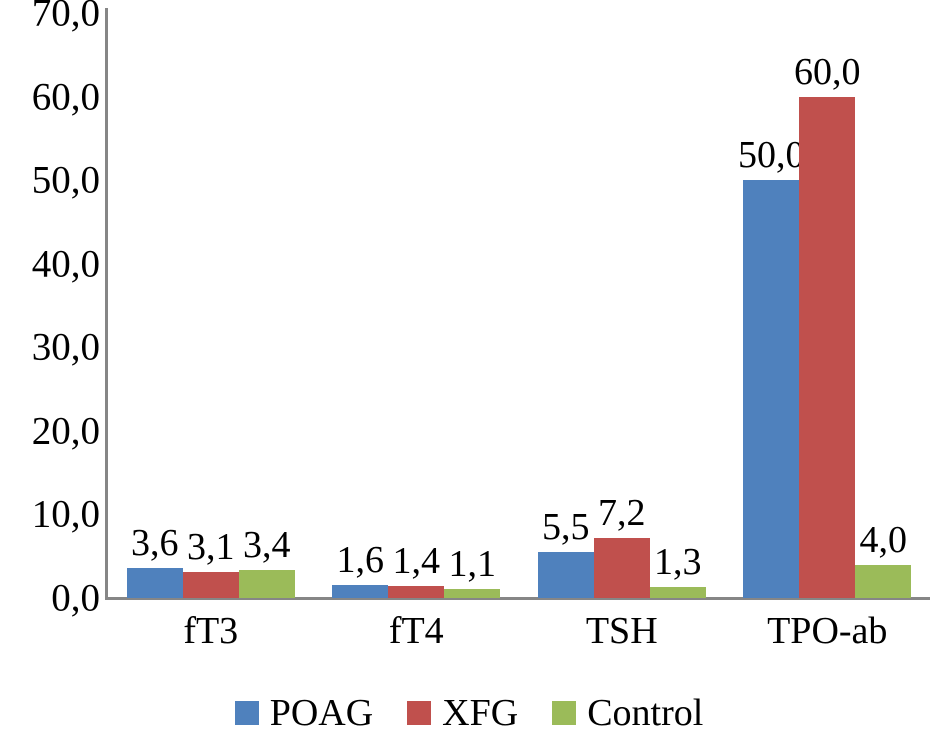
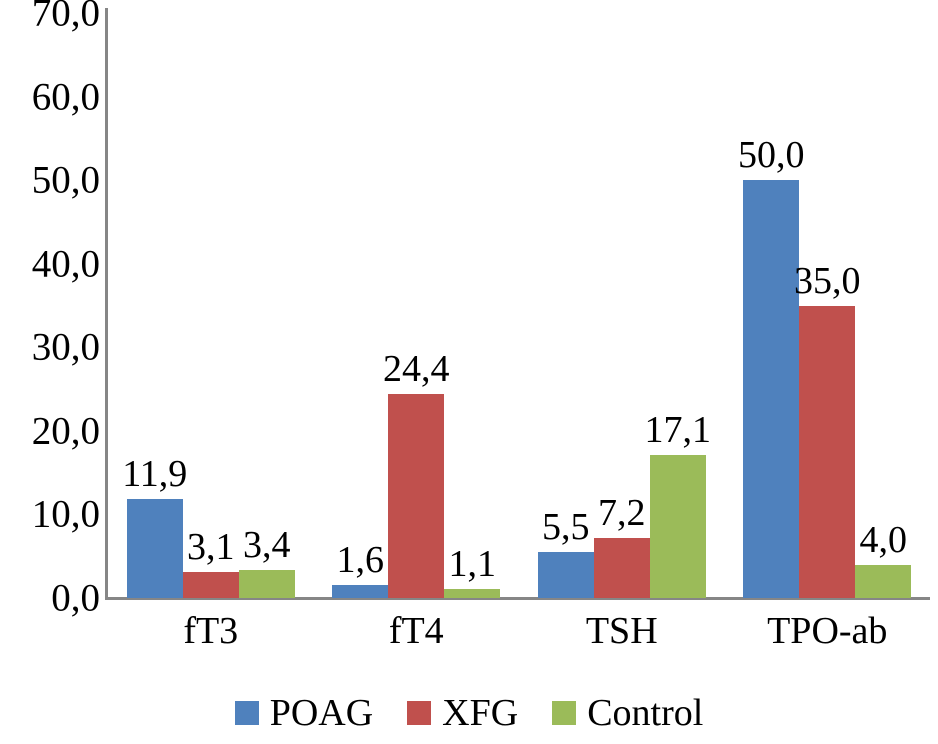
POAG/fT3: 3,6 -> 11,9
XFG/fT4: 1,4 -> 24,4
Control/TSH: 1,3 -> 17,1
XFG/TPO-ab: 60,0 -> 35,0
